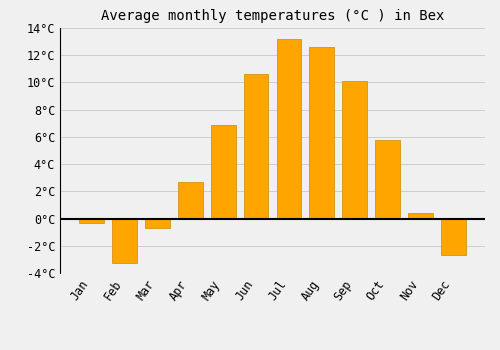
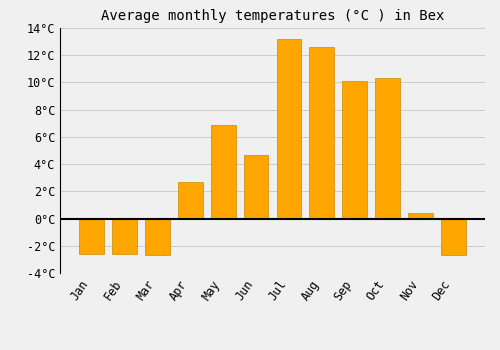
Jan: -0.3°C -> -2.6°C
Feb: -3.3°C -> -2.6°C
Mar: -0.7°C -> -2.7°C
Jun: 10.6°C -> 4.7°C
Oct: 5.8°C -> 10.3°C
